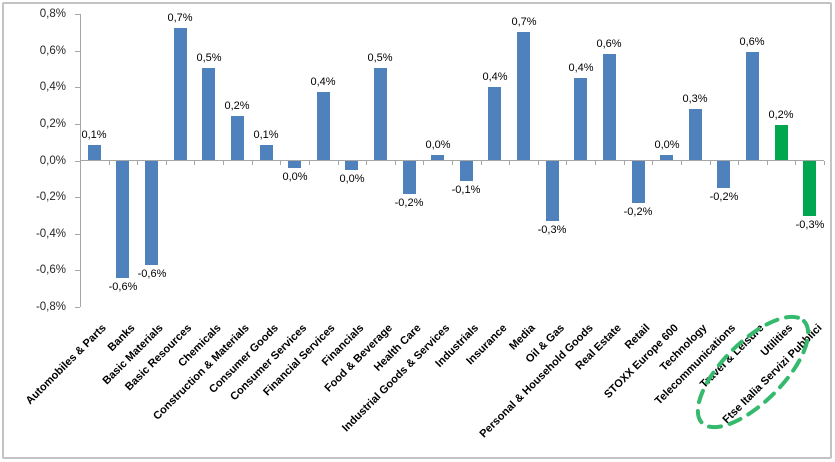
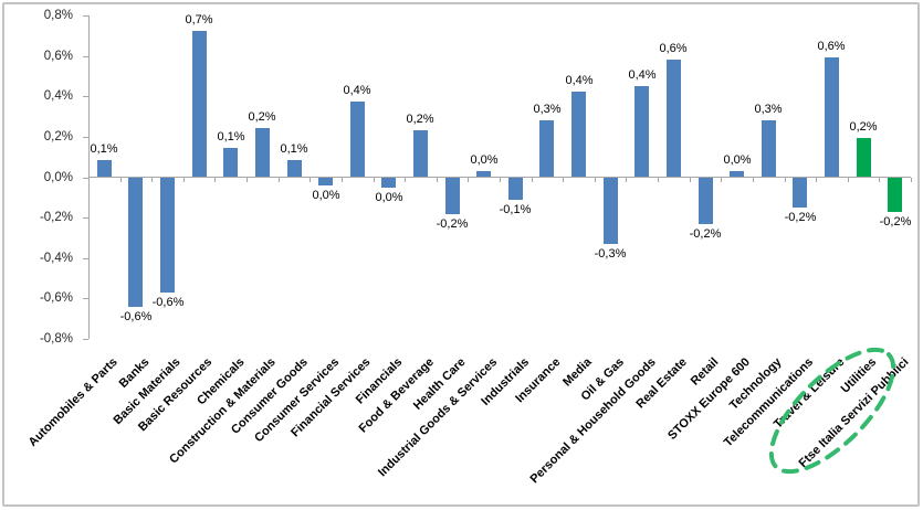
Chemicals: 0,5% -> 0,1%
Food & Beverage: 0,5% -> 0,2%
Insurance: 0,4% -> 0,3%
Media: 0,7% -> 0,4%
Ftse Italia Servizi Pubblici: -0,3% -> -0,2%
